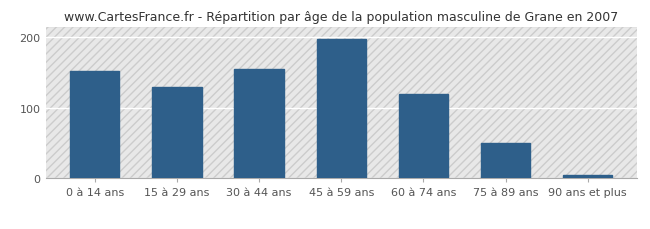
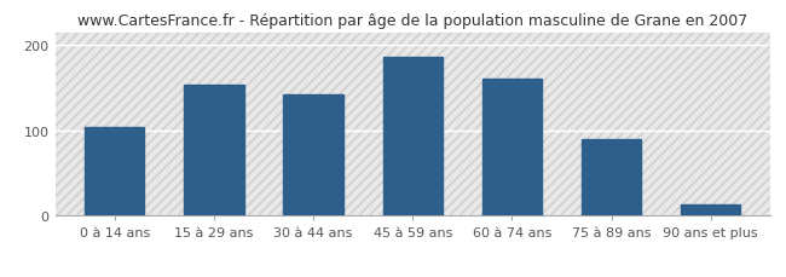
0 à 14 ans: 152 -> 104
15 à 29 ans: 130 -> 154
30 à 44 ans: 155 -> 142
45 à 59 ans: 197 -> 186
60 à 74 ans: 120 -> 160
75 à 89 ans: 50 -> 90
90 ans et plus: 5 -> 14
